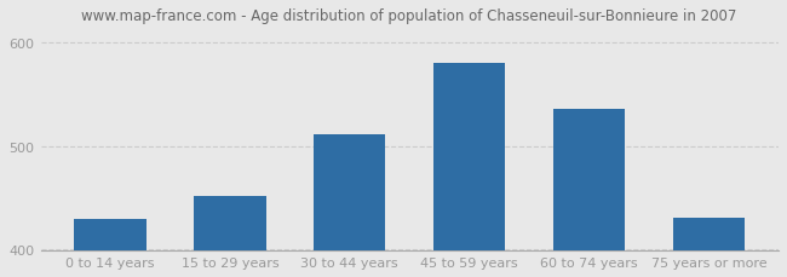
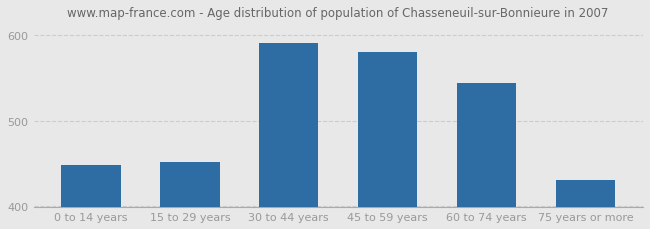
0 to 14 years: 430 -> 448
30 to 44 years: 511 -> 590
60 to 74 years: 535 -> 544
